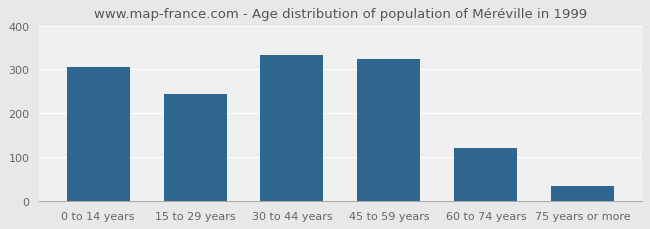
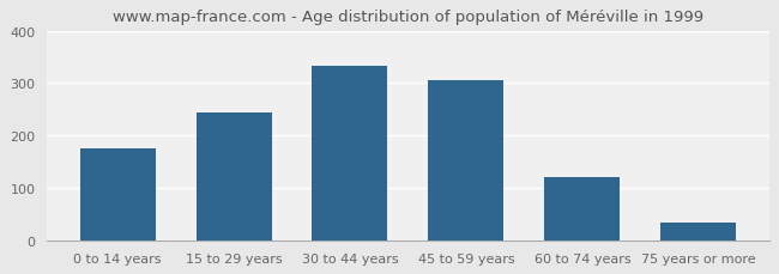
0 to 14 years: 305 -> 175
45 to 59 years: 323 -> 305
